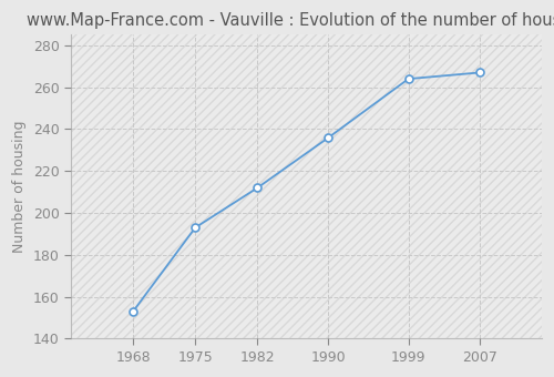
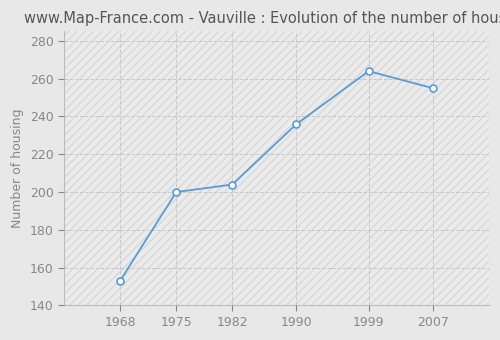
1975: 193 -> 200
1982: 212 -> 204
2007: 267 -> 255
